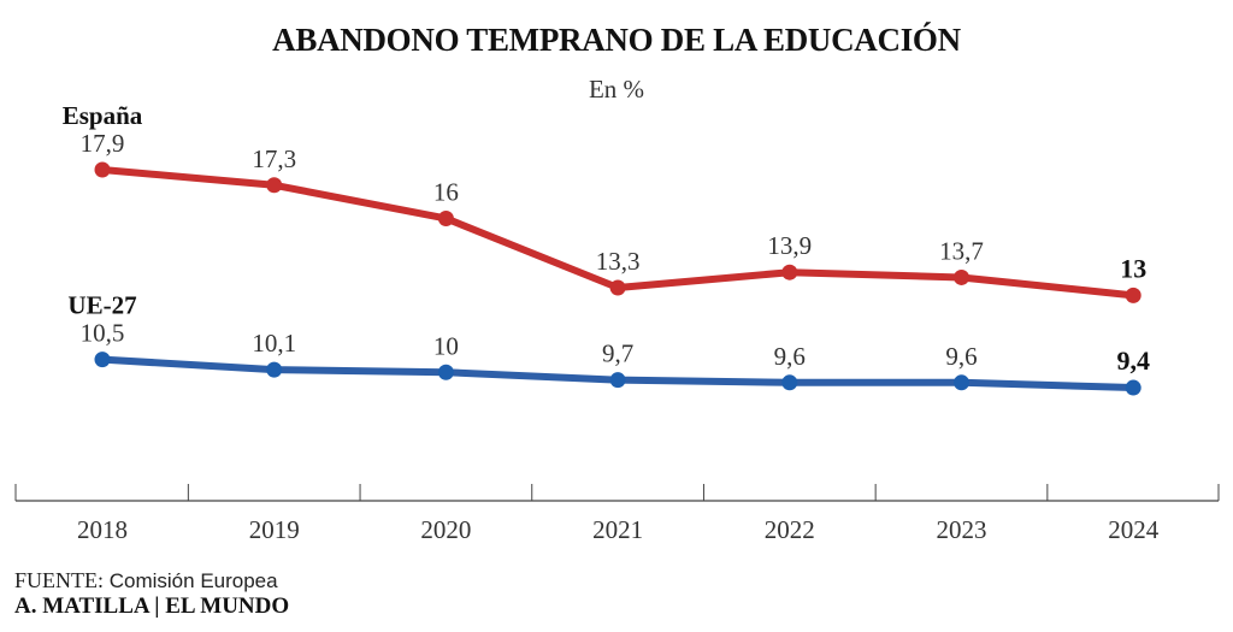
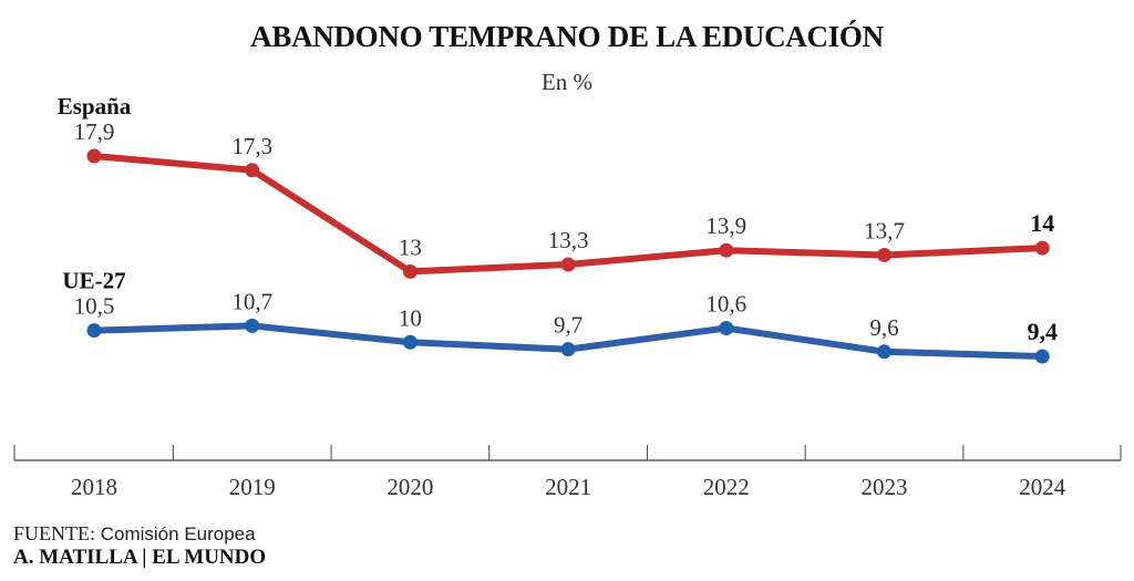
UE-27/2019: 10,1 -> 10,7
España/2020: 16 -> 13
UE-27/2022: 9,6 -> 10,6
España/2024: 13 -> 14
